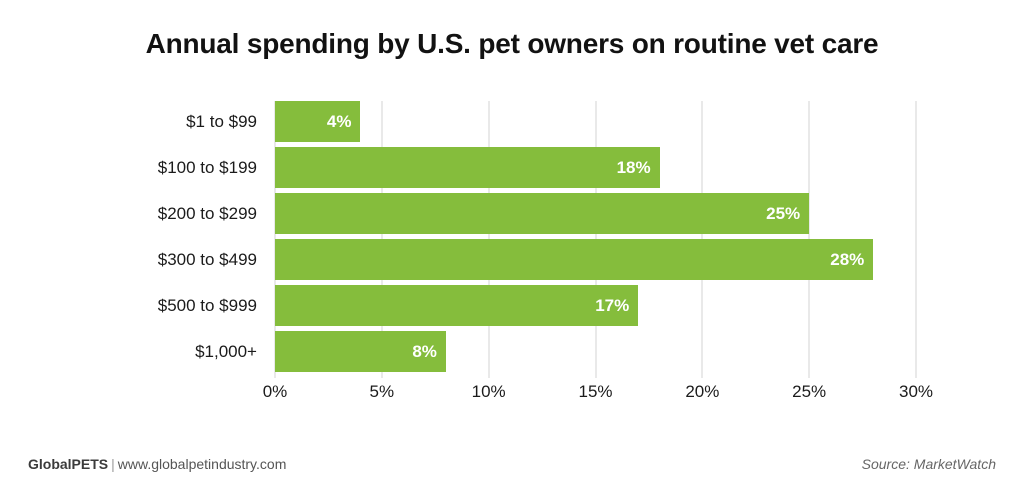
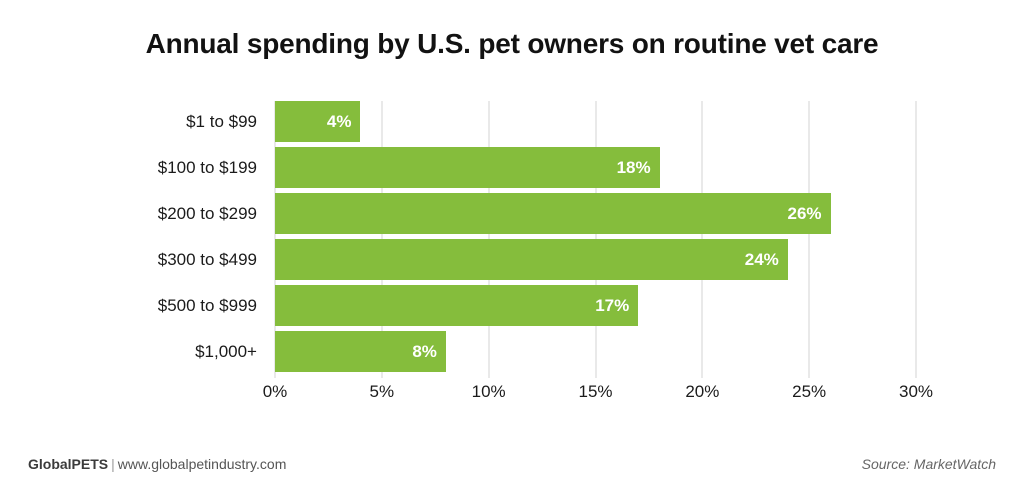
$200 to $299: 25% -> 26%
$300 to $499: 28% -> 24%
